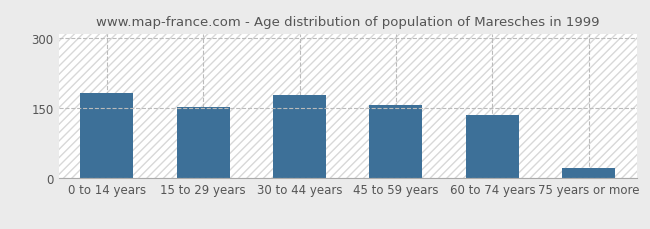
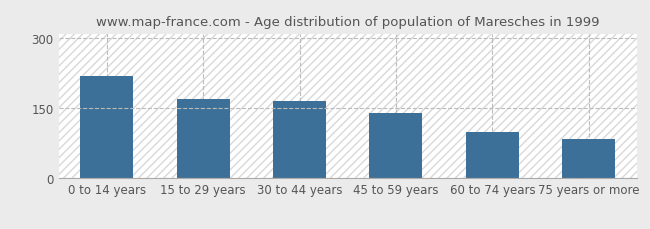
0 to 14 years: 182 -> 220
15 to 29 years: 152 -> 170
30 to 44 years: 178 -> 165
45 to 59 years: 157 -> 140
60 to 74 years: 135 -> 100
75 years or more: 22 -> 85
